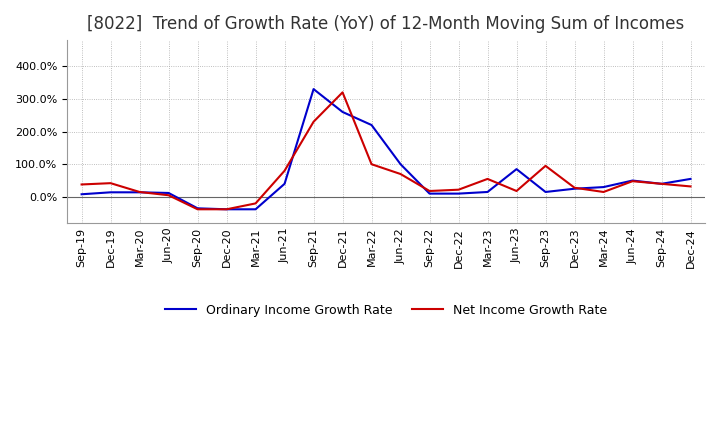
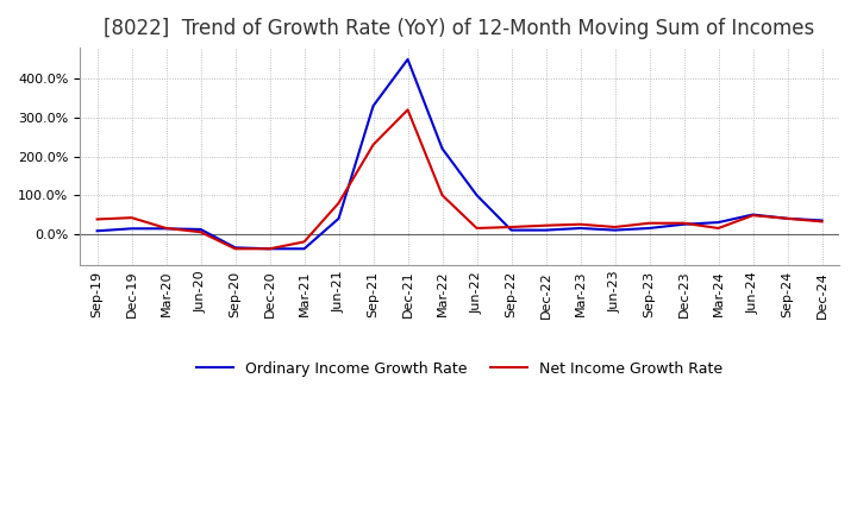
Ordinary Income Growth Rate/Dec-21: 260% -> 450%
Net Income Growth Rate/Jun-22: 70% -> 15%
Net Income Growth Rate/Mar-23: 55% -> 25%
Ordinary Income Growth Rate/Jun-23: 85% -> 10%
Net Income Growth Rate/Sep-23: 95% -> 28%
Ordinary Income Growth Rate/Dec-24: 55% -> 35%
